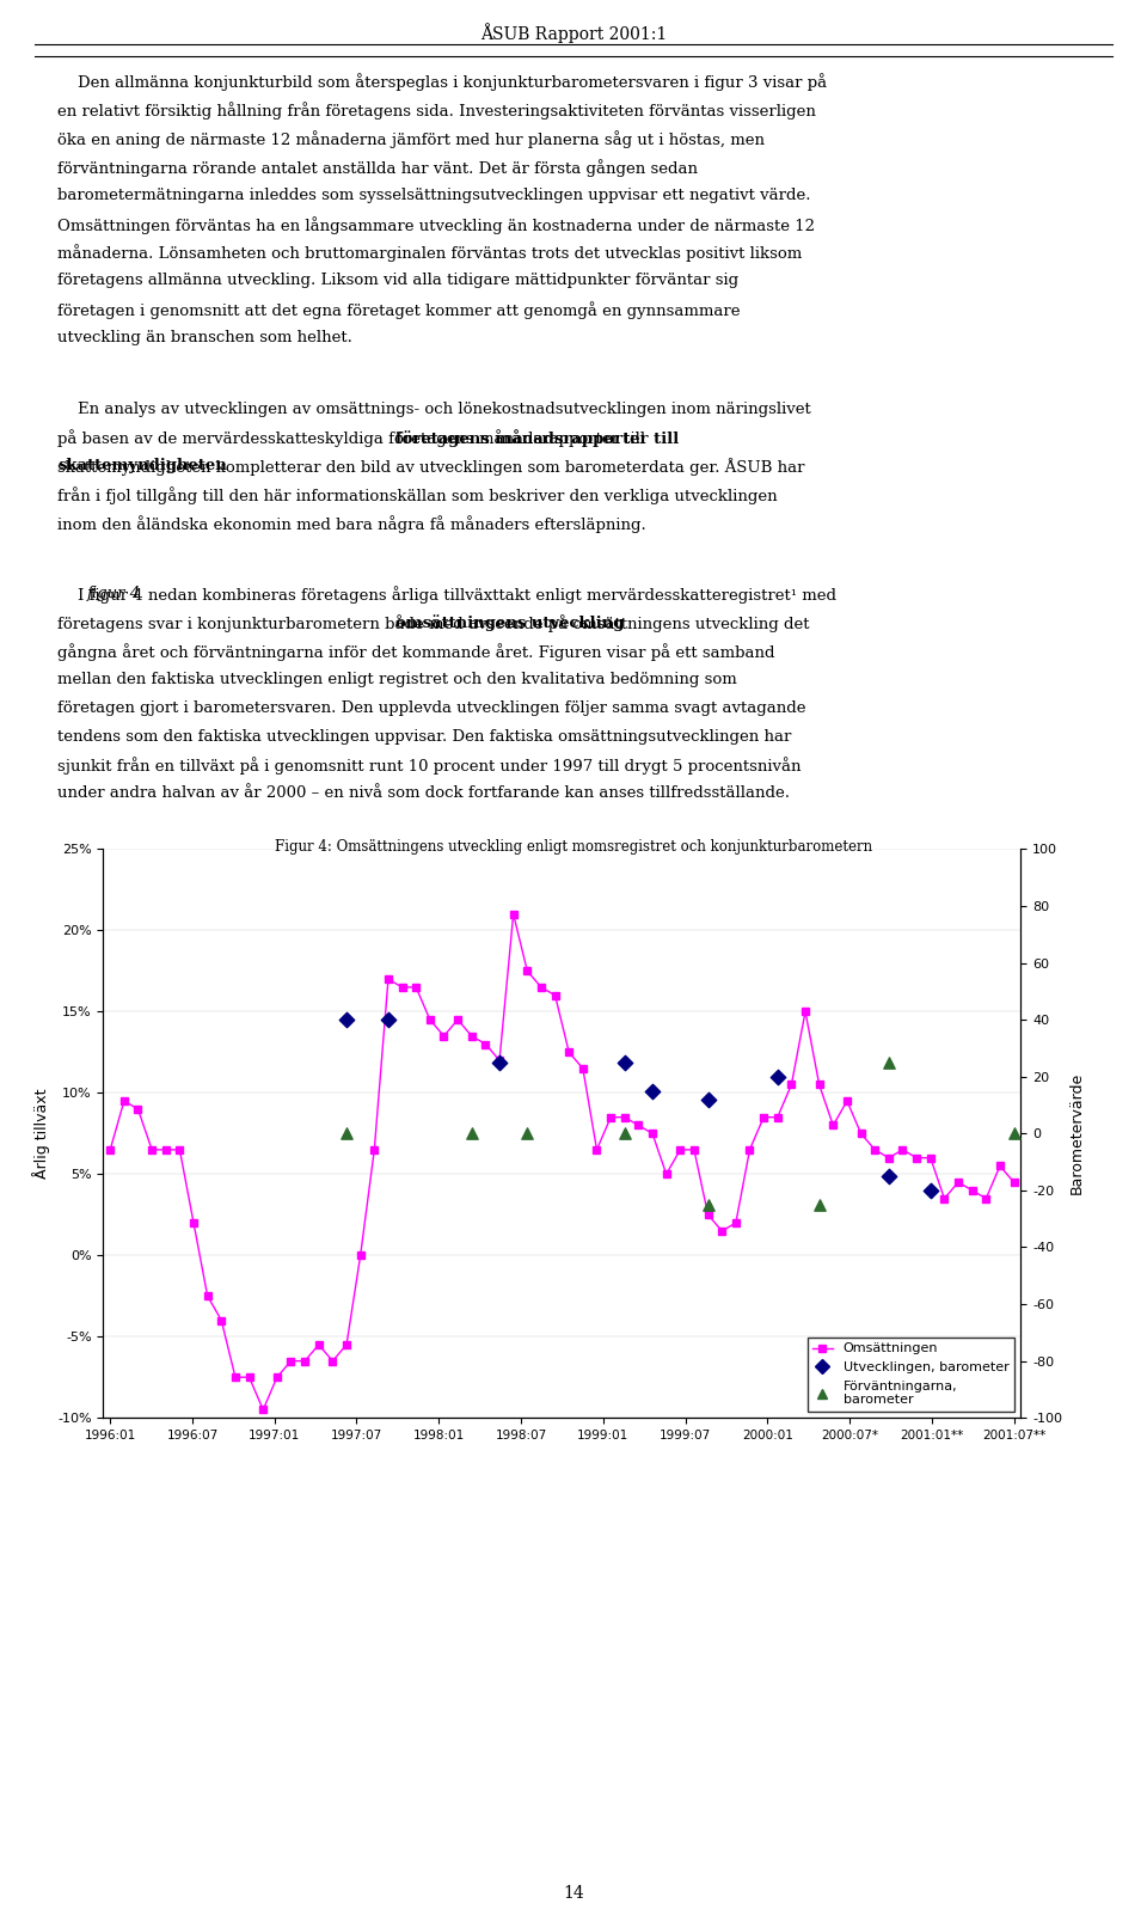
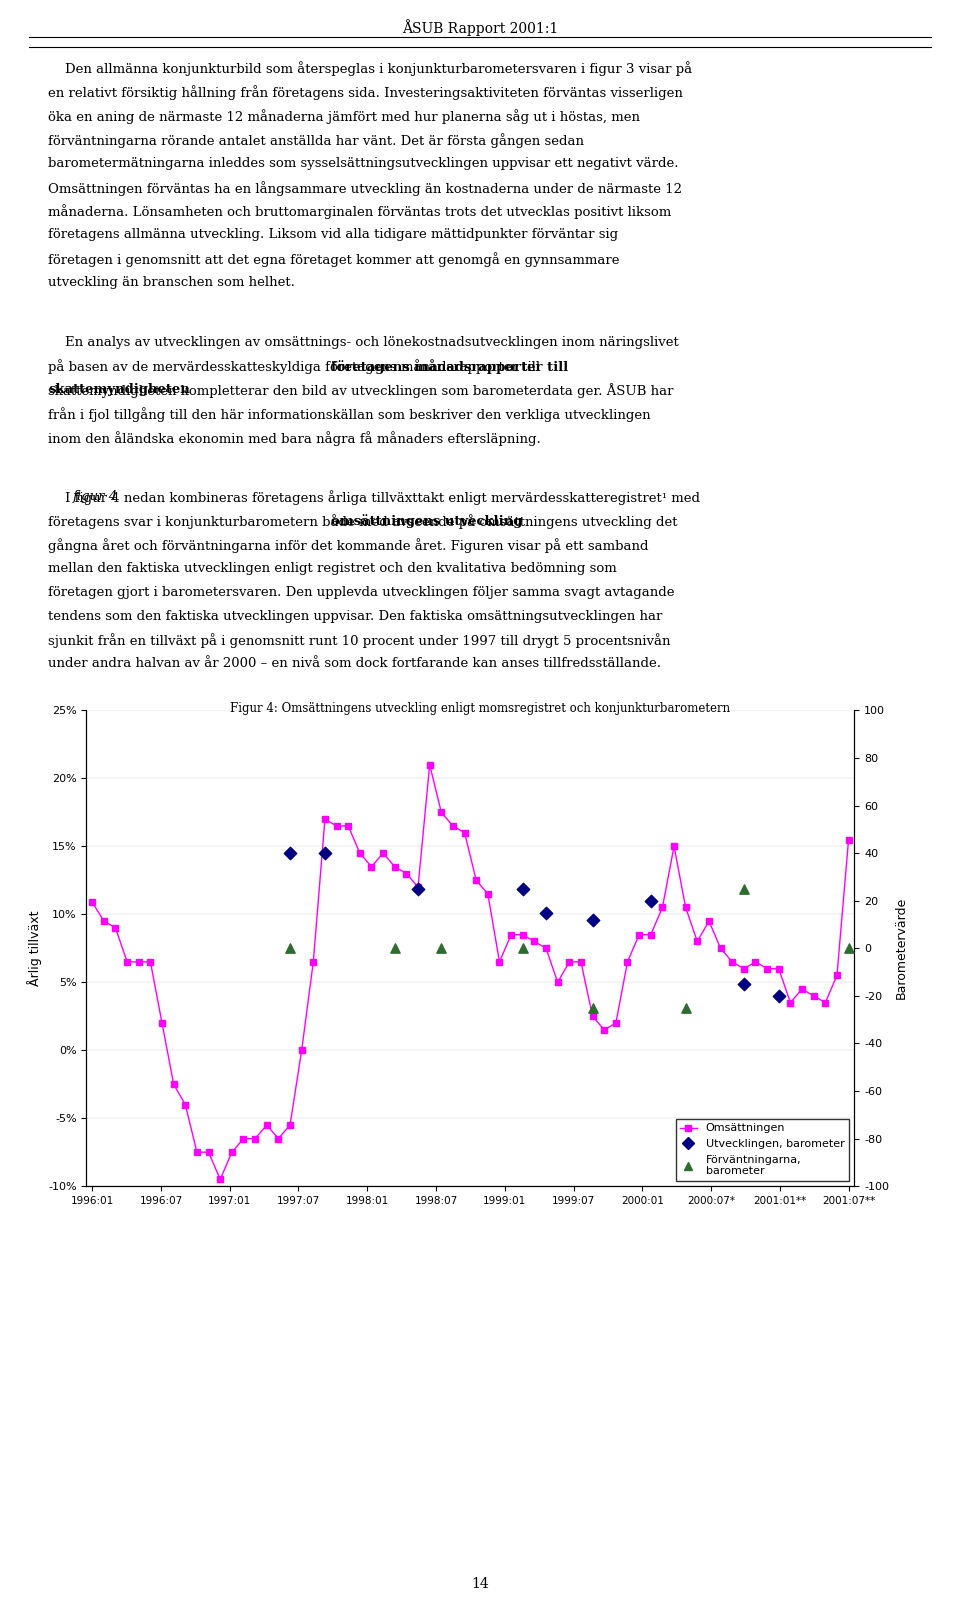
Omsättningen/1996:01: 6.5% -> 10.9%
Omsättningen/2001:07**: 4.5% -> 15.5%
